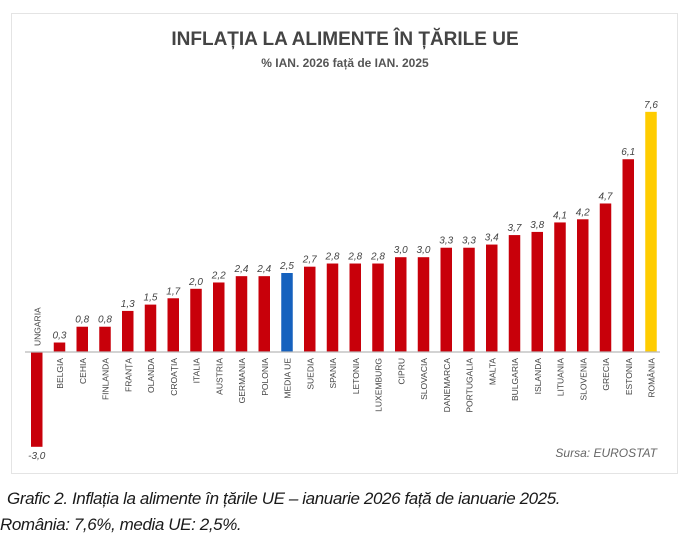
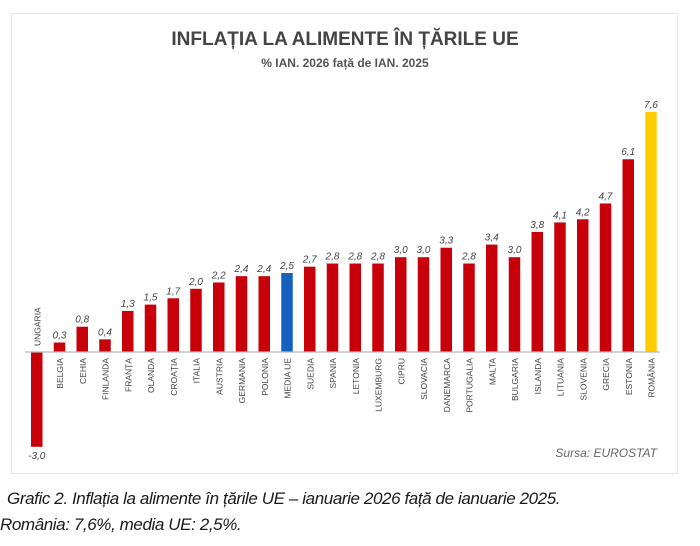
FINLANDA: 0,8 -> 0,4
PORTUGALIA: 3,3 -> 2,8
BULGARIA: 3,7 -> 3,0
